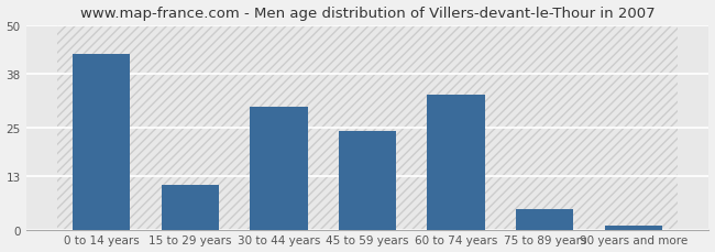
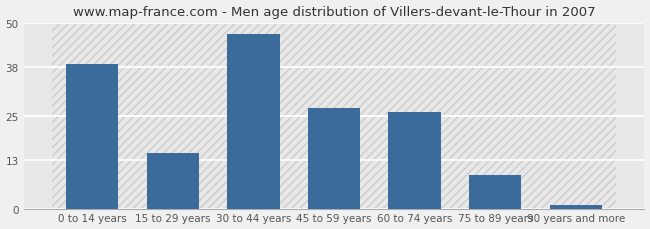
0 to 14 years: 43 -> 39
15 to 29 years: 11 -> 15
30 to 44 years: 30 -> 47
45 to 59 years: 24 -> 27
60 to 74 years: 33 -> 26
75 to 89 years: 5 -> 9
